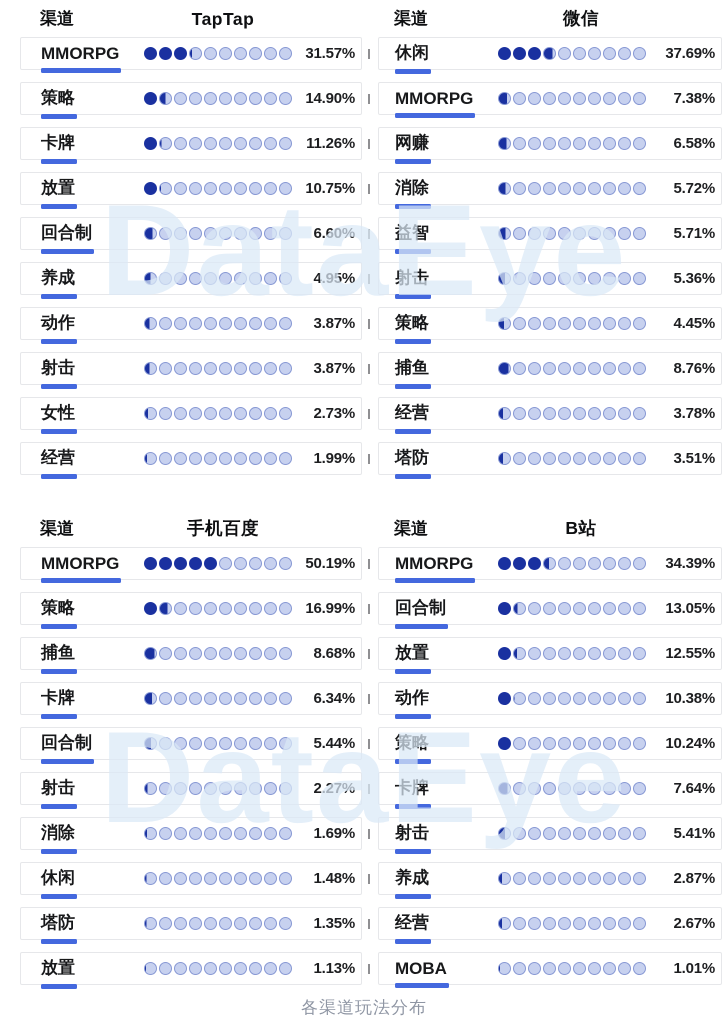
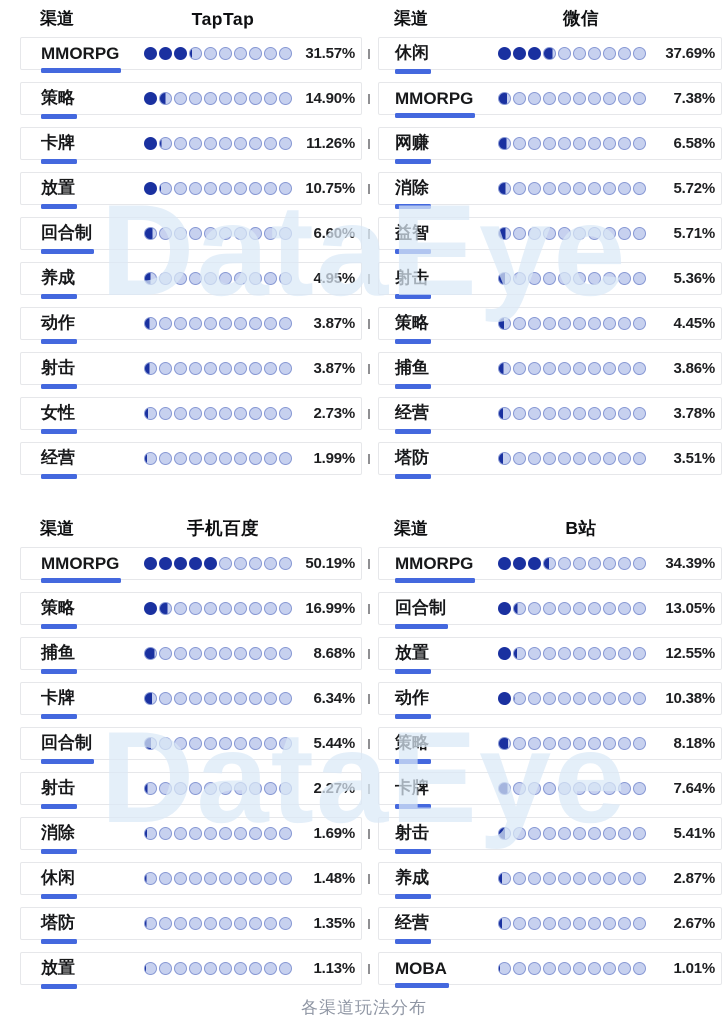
微信/捕鱼: 8.76% -> 3.86%
B站/策略: 10.24% -> 8.18%
